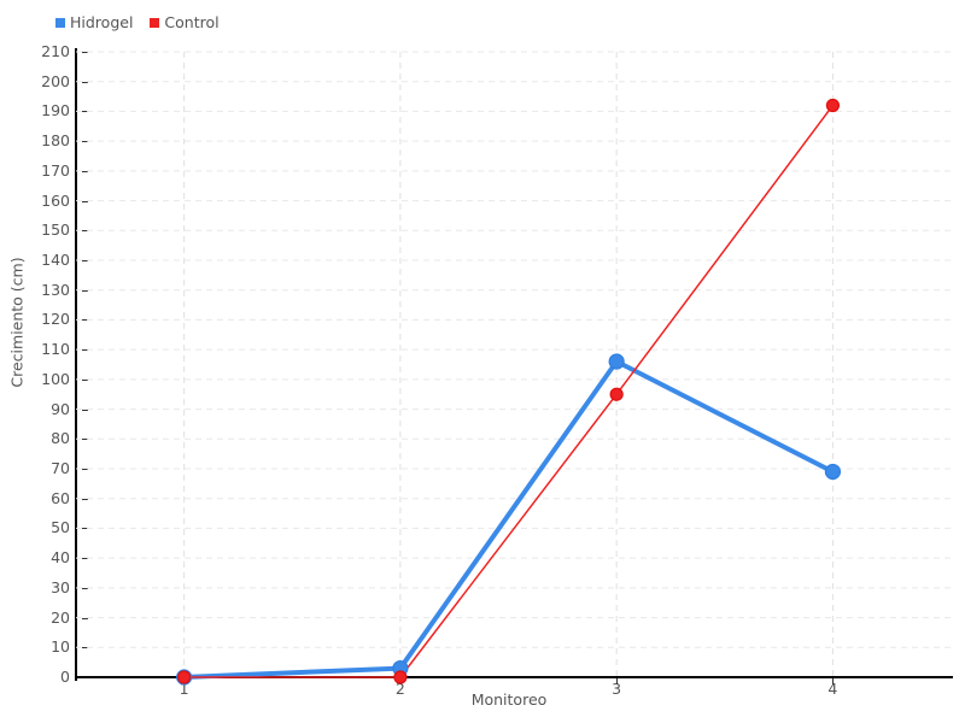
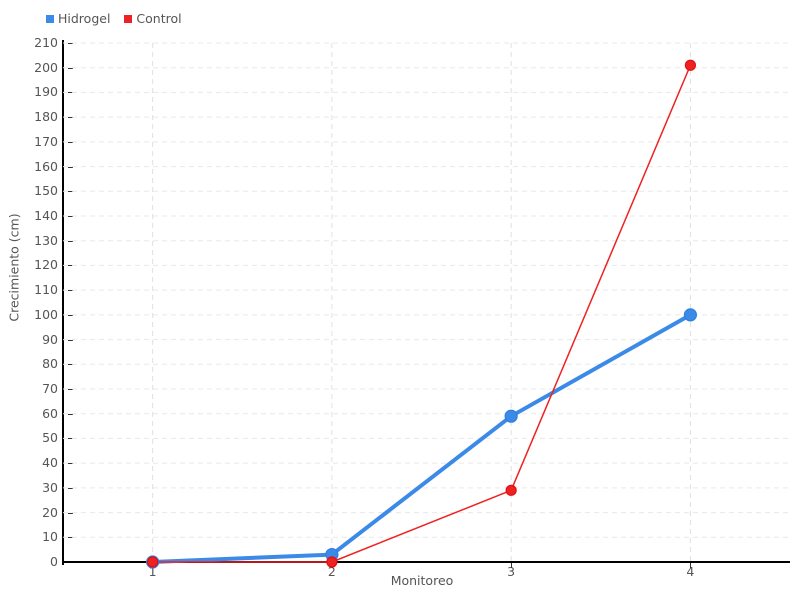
Hidrogel/3: 106 -> 59
Control/3: 95 -> 29
Hidrogel/4: 69 -> 100
Control/4: 192 -> 201
